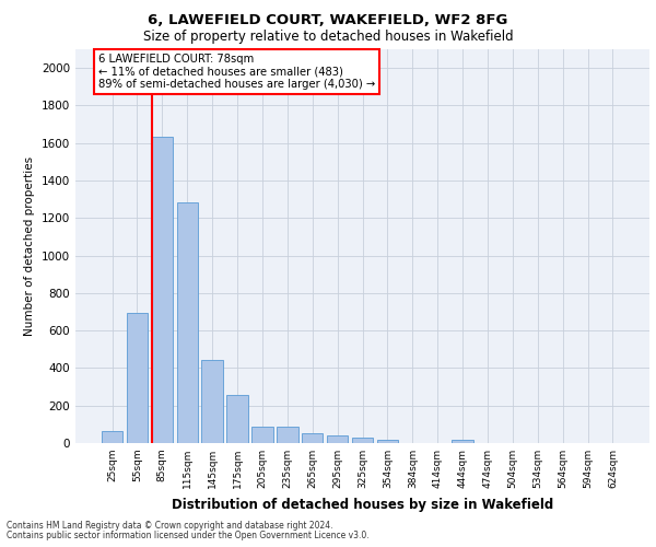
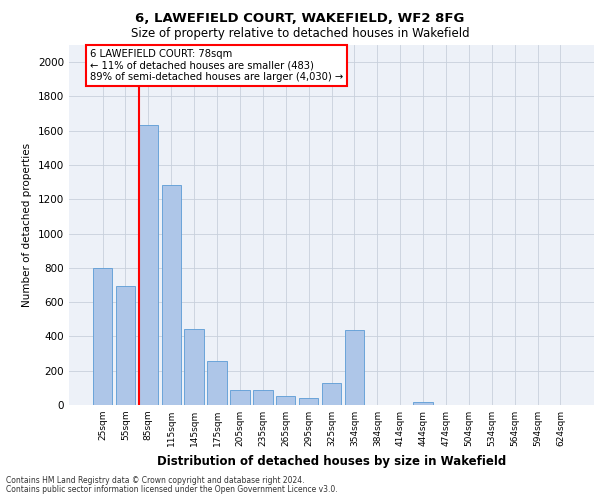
25sqm: 60 -> 800
325sqm: 30 -> 130
354sqm: 20 -> 440
